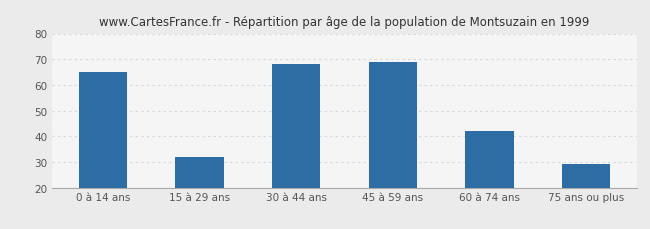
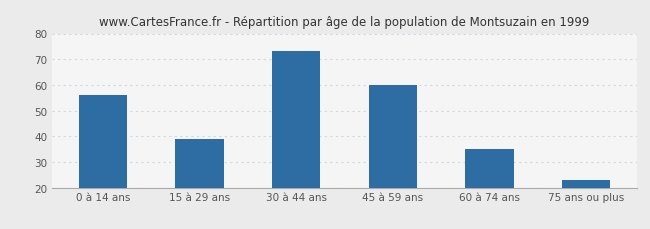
0 à 14 ans: 65 -> 56
15 à 29 ans: 32 -> 39
30 à 44 ans: 68 -> 73
45 à 59 ans: 69 -> 60
60 à 74 ans: 42 -> 35
75 ans ou plus: 29 -> 23
